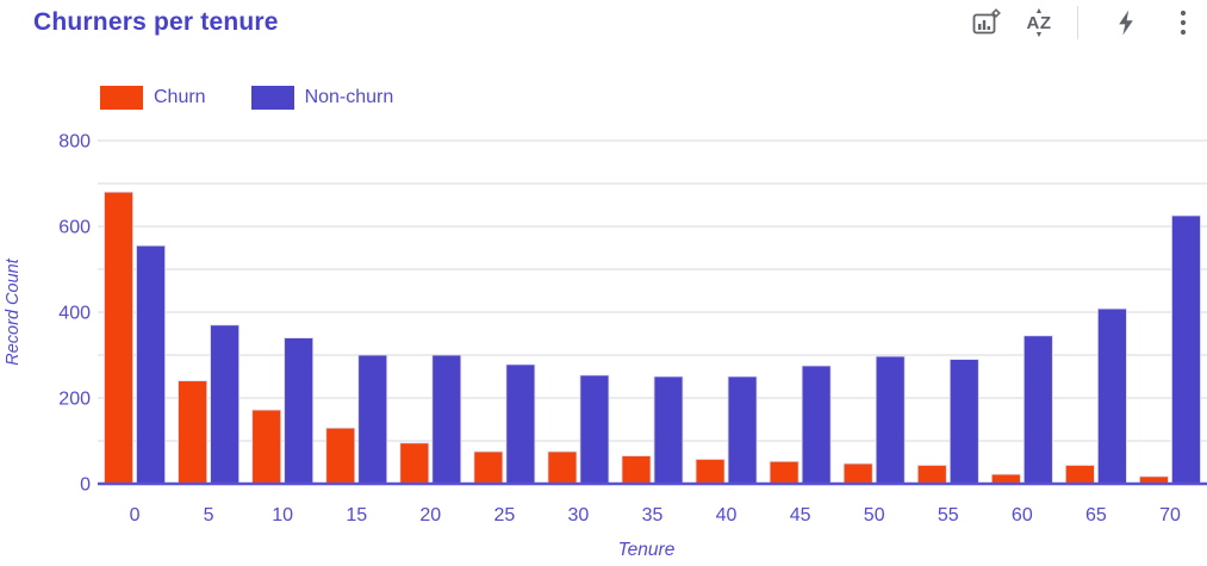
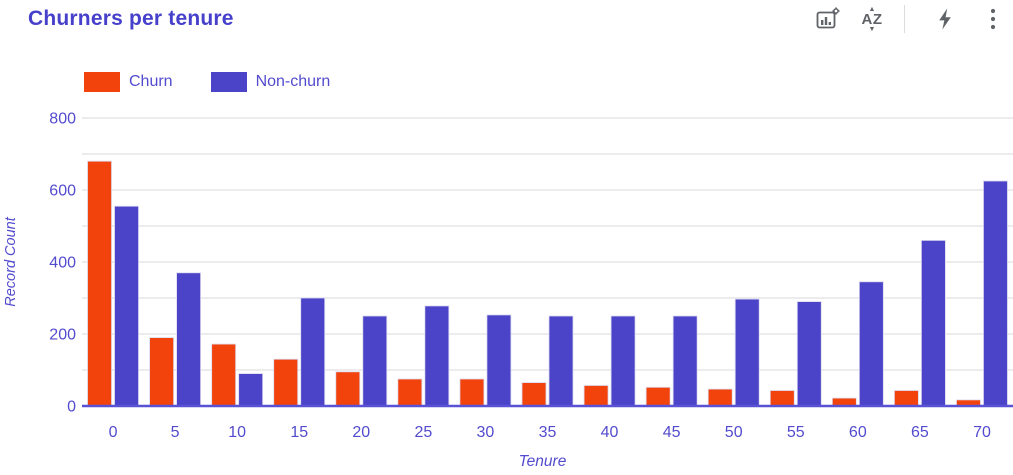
Churn/5: 240 -> 190
Non-churn/10: 340 -> 90
Non-churn/20: 300 -> 250
Non-churn/45: 280 -> 250
Non-churn/65: 410 -> 460
